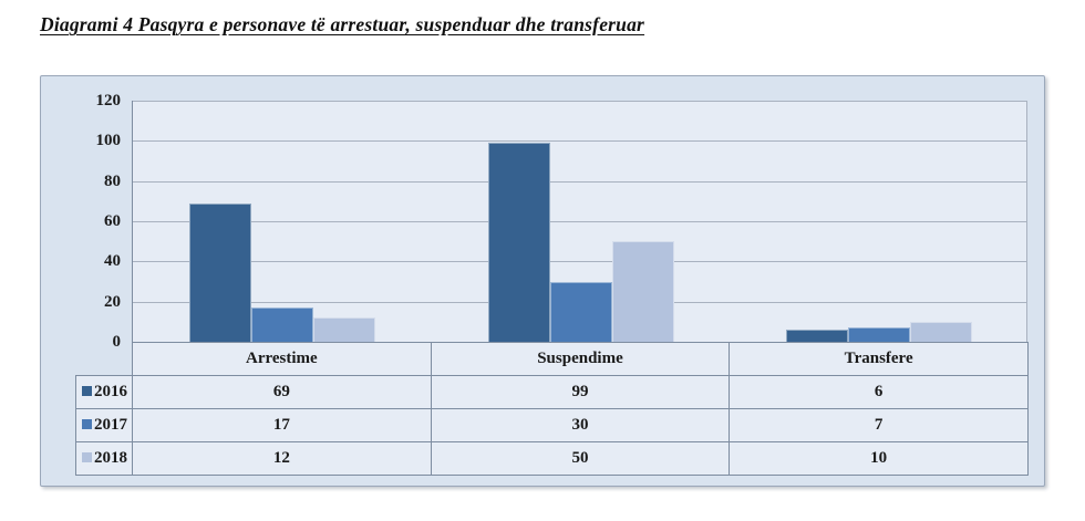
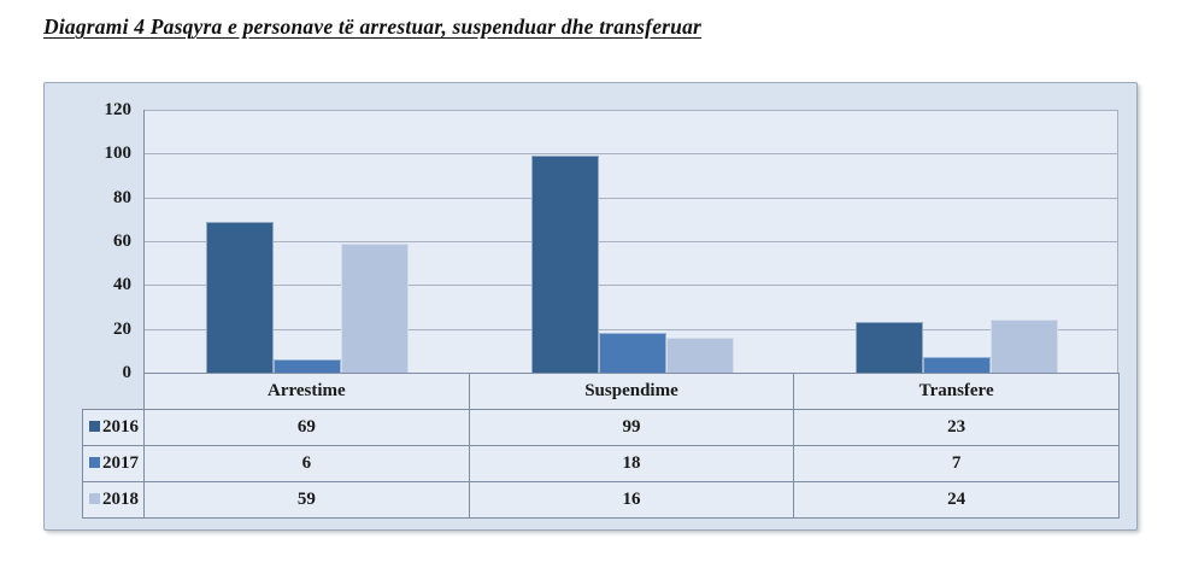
2017/Arrestime: 17 -> 6
2018/Arrestime: 12 -> 59
2017/Suspendime: 30 -> 18
2018/Suspendime: 50 -> 16
2016/Transfere: 6 -> 23
2018/Transfere: 10 -> 24
